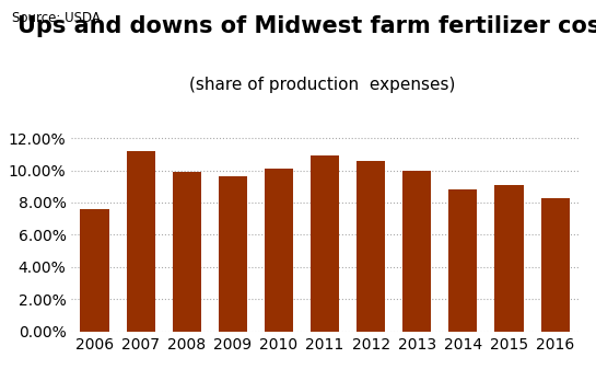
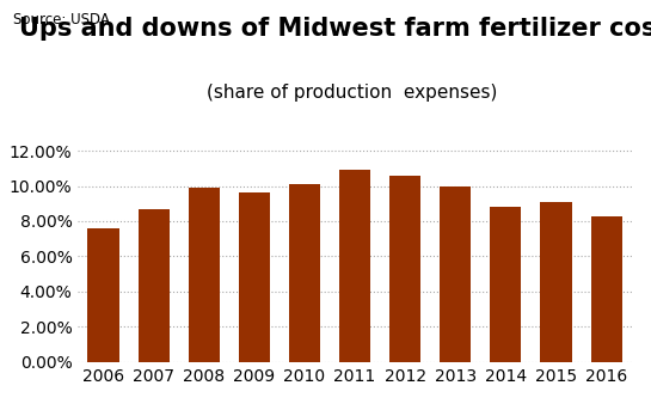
2007: 11.2% -> 8.7%
